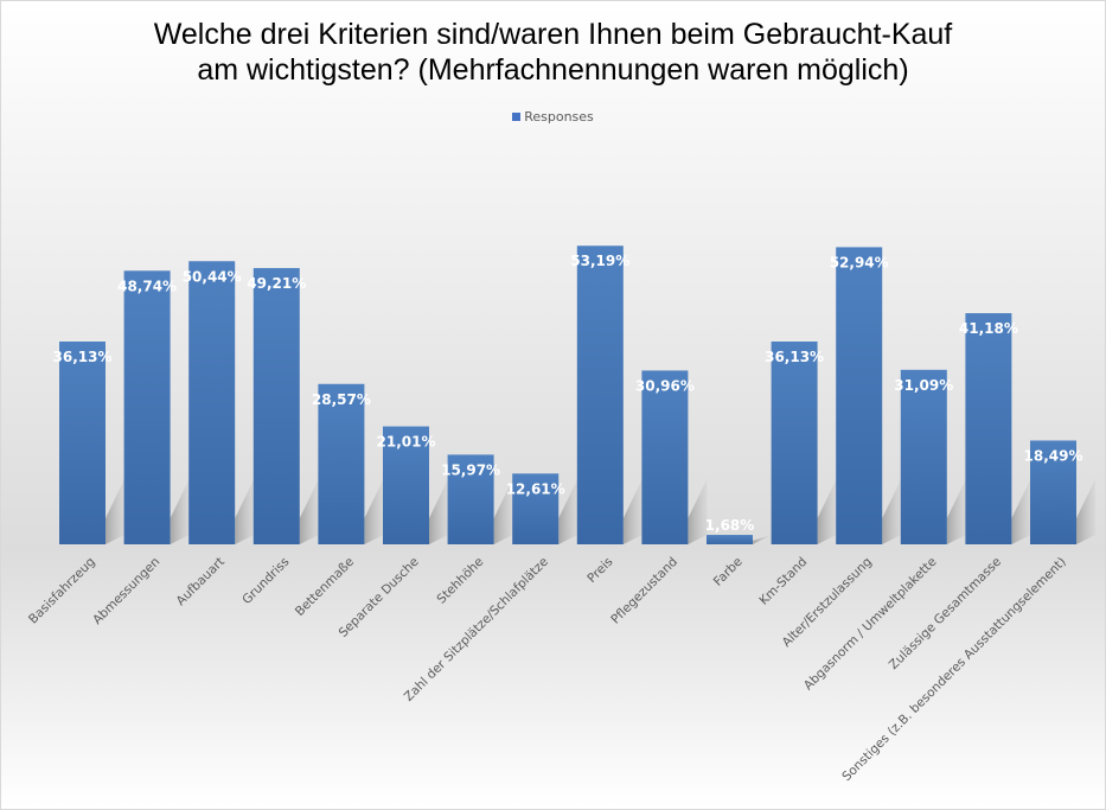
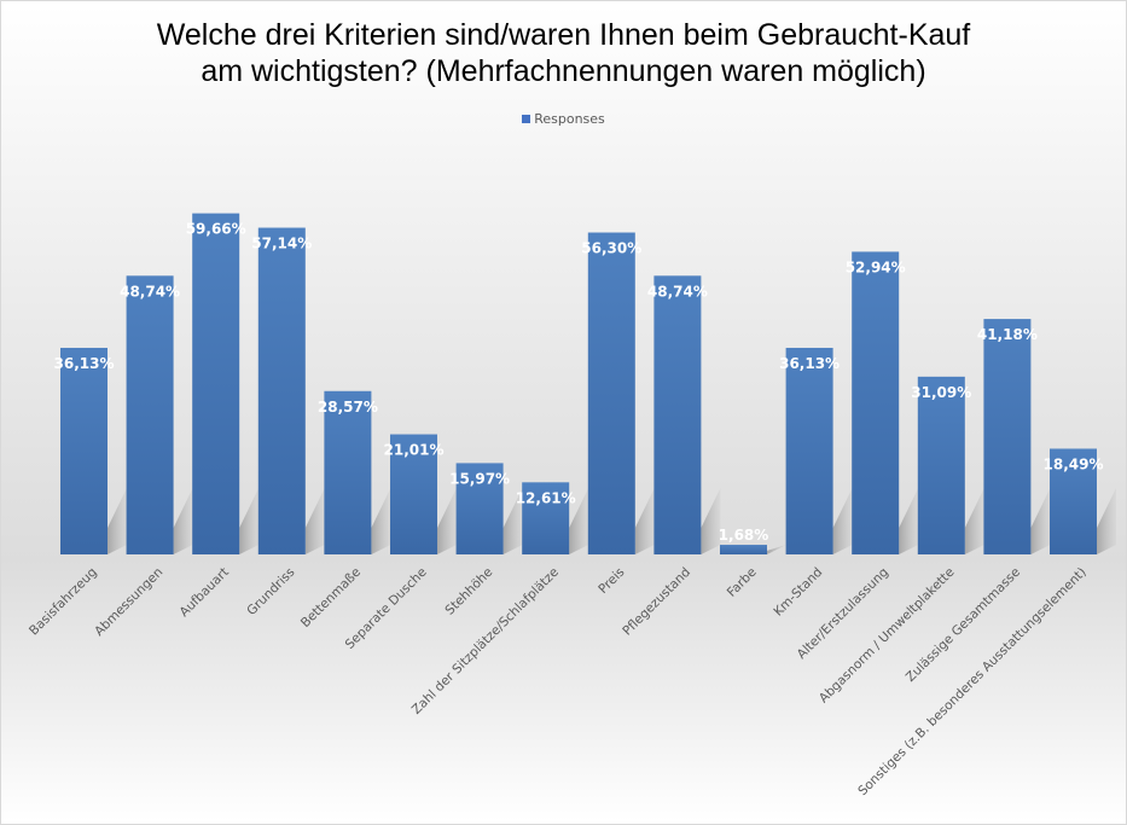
Aufbauart: 50,44% -> 59,66%
Grundriss: 49,21% -> 57,14%
Preis: 53,19% -> 56,30%
Pflegezustand: 30,96% -> 48,74%
